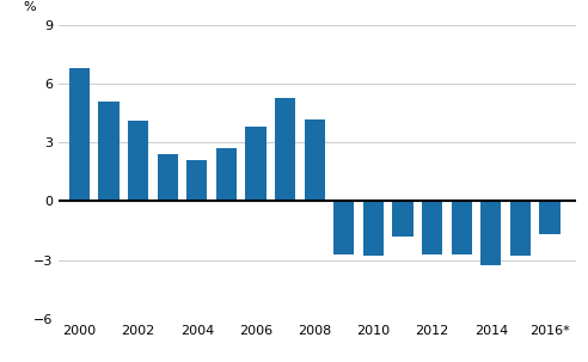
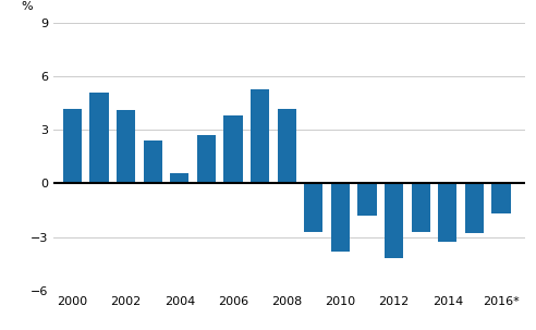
2000: 6.8 -> 4.2
2004: 2.1 -> 0.6
2010: -2.8 -> -3.8
2012: -2.7 -> -4.2
